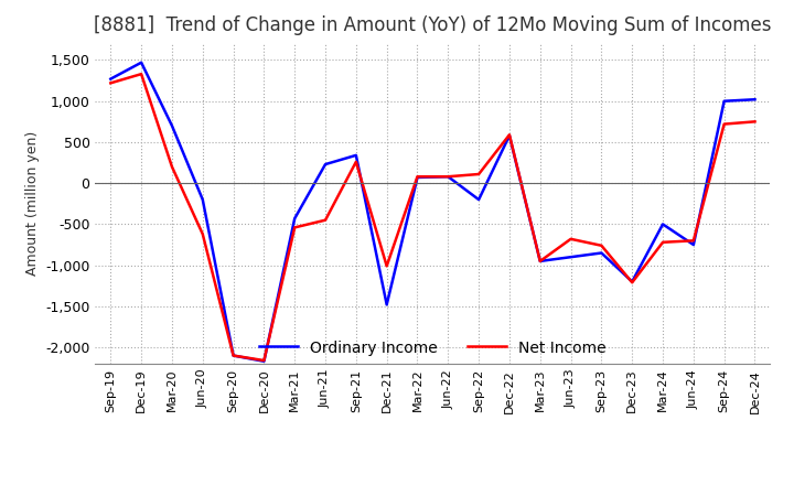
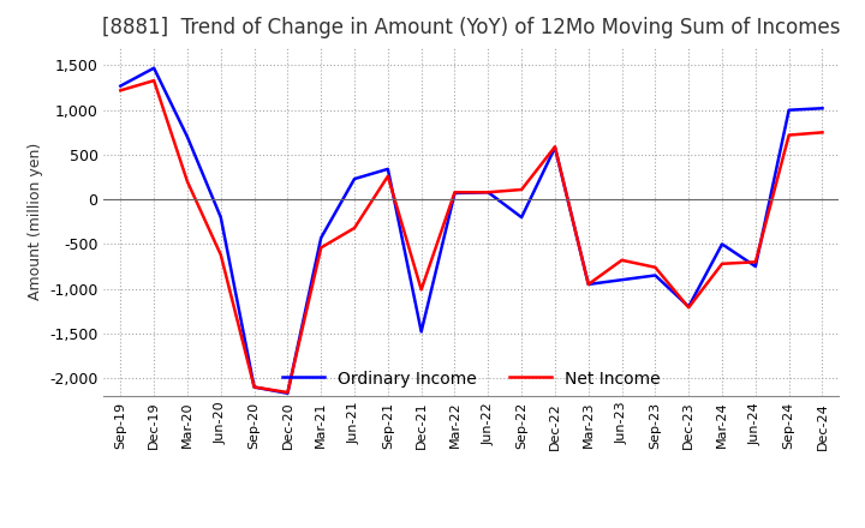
Net Income/Jun-21: -450 -> -320
